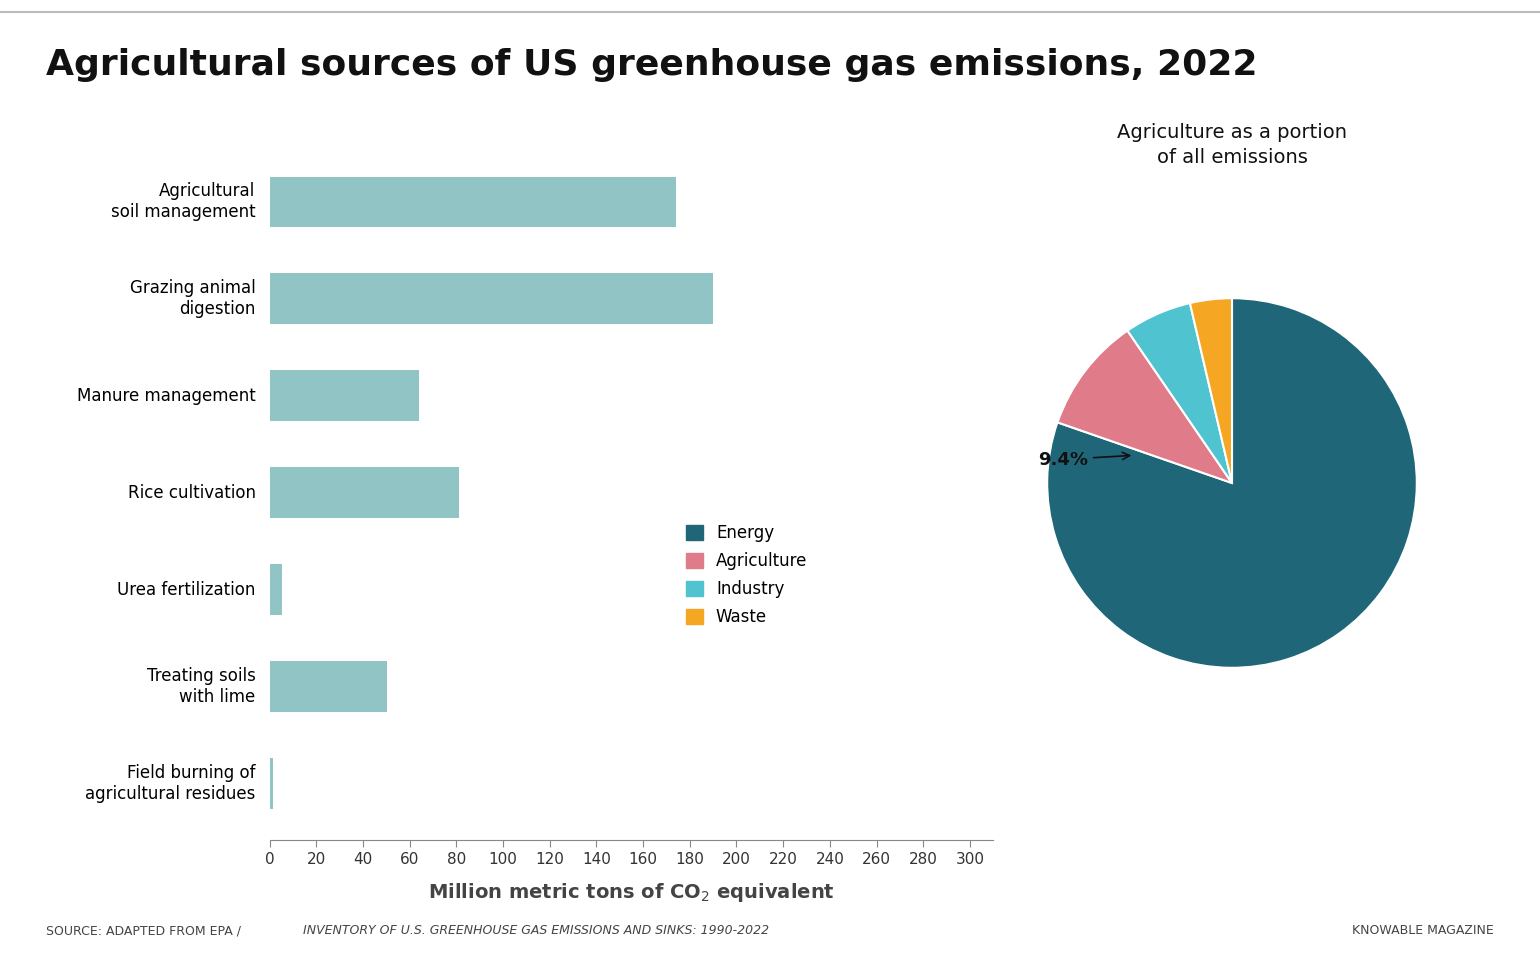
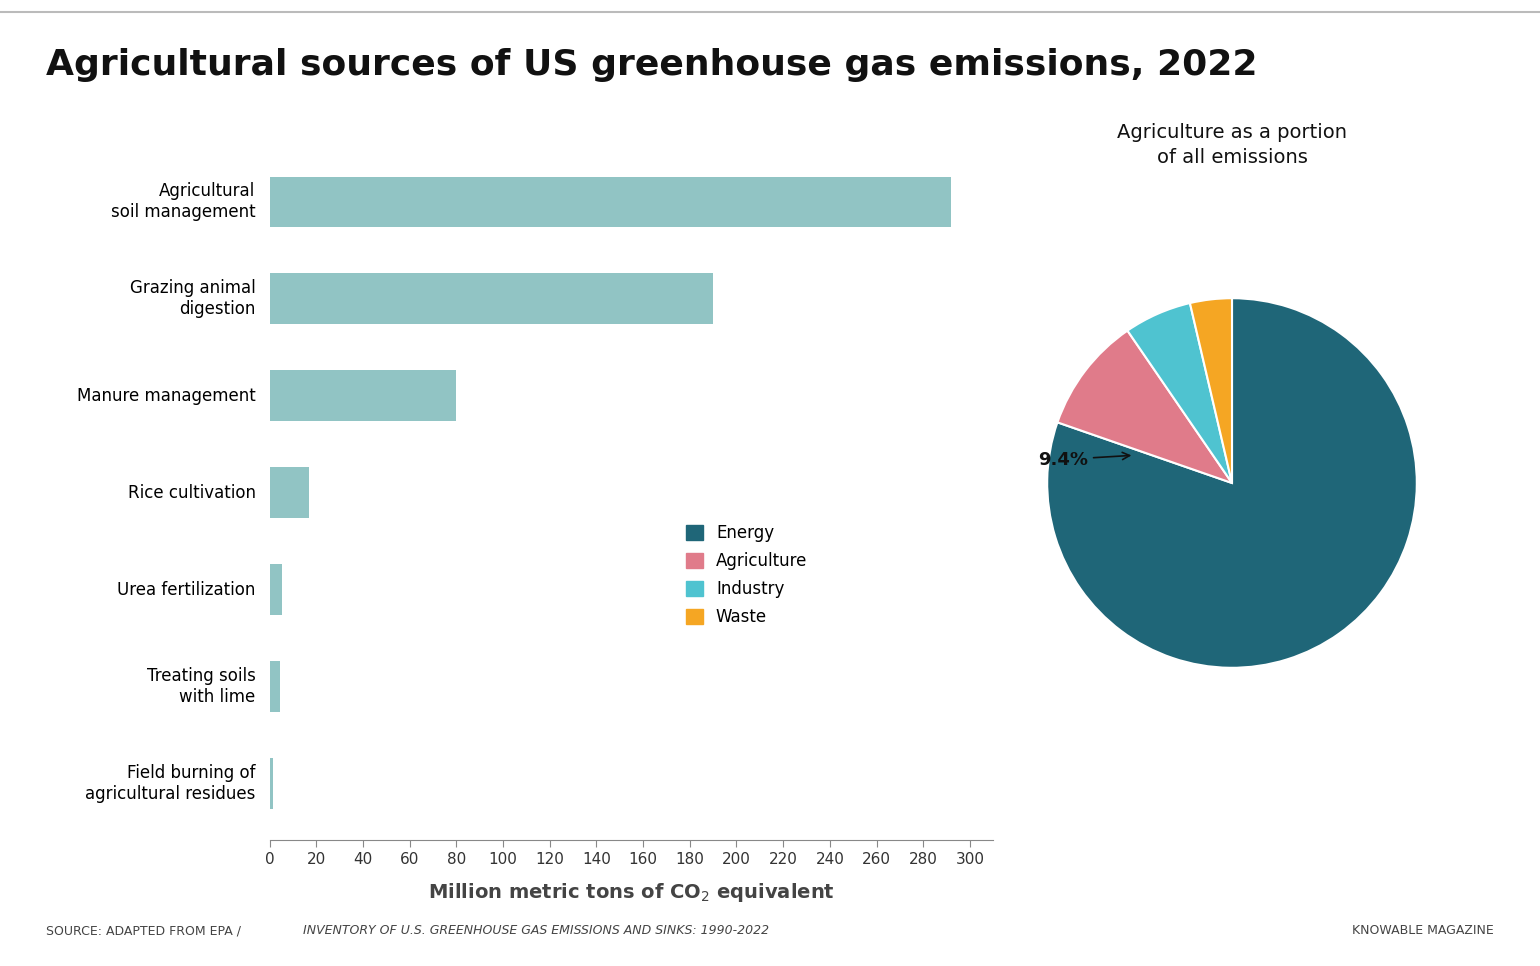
Agricultural soil management: 174.0 -> 292.0
Manure management: 64.0 -> 80.0
Rice cultivation: 81.0 -> 17.0
Treating soils with lime: 50.5 -> 4.5
